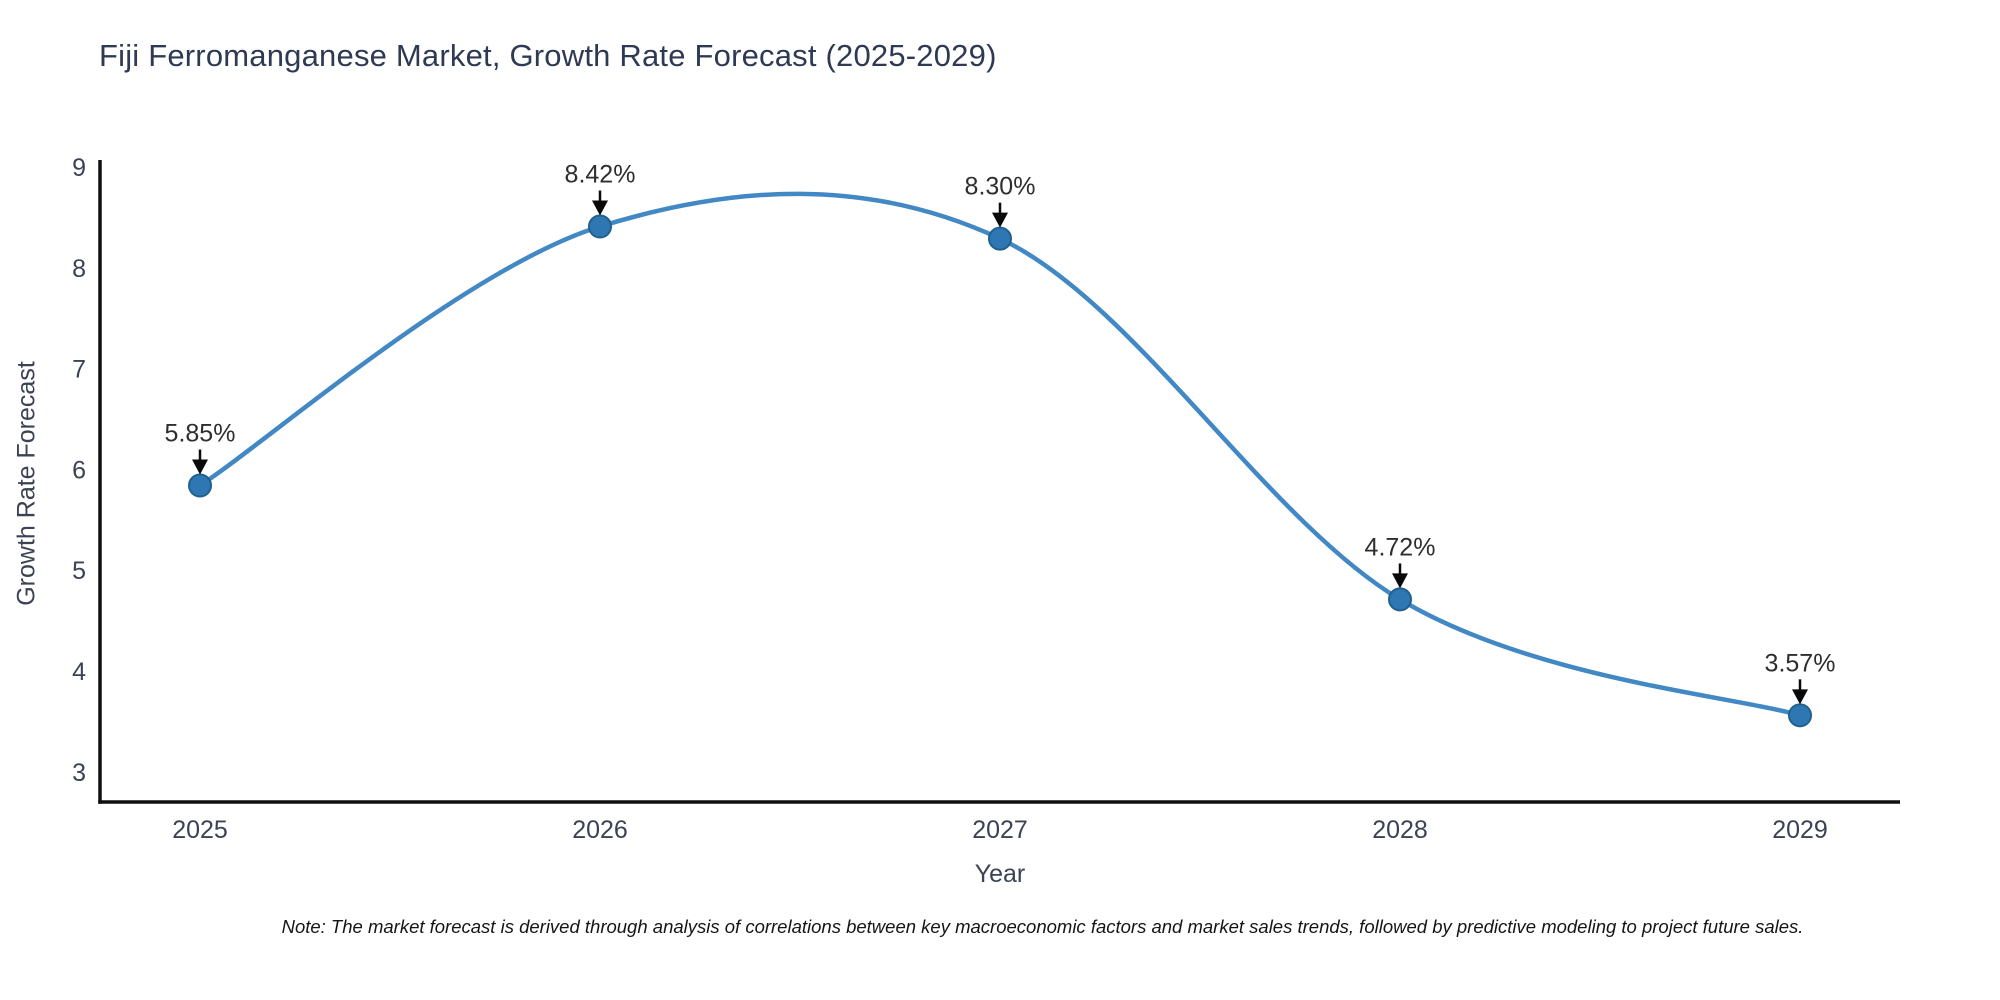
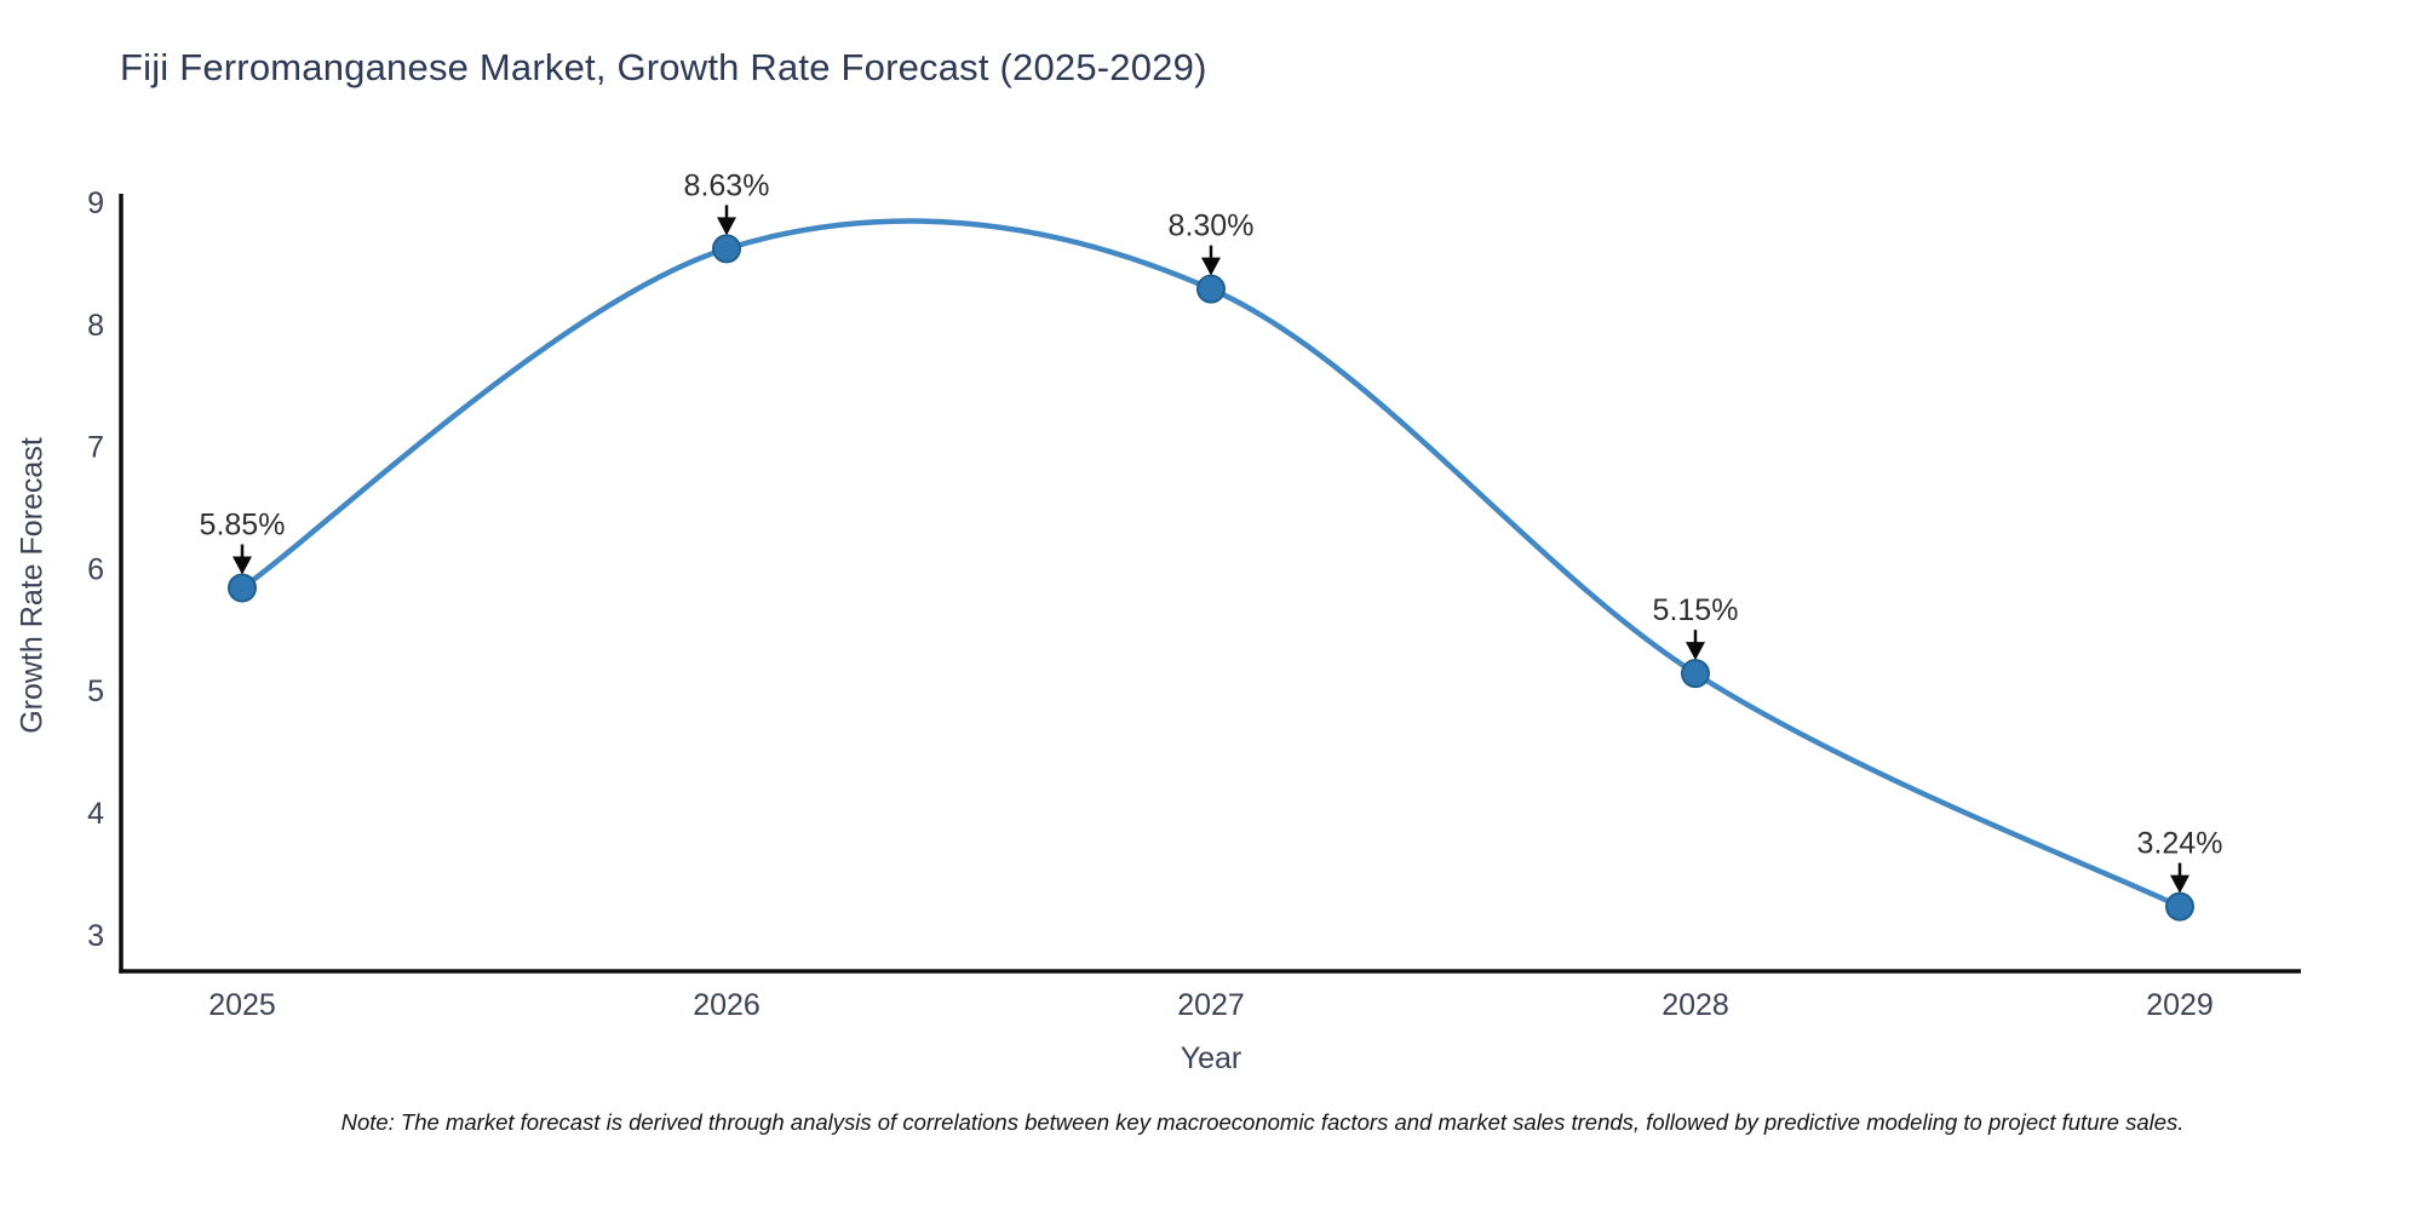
2026: 8.42% -> 8.63%
2028: 4.72% -> 5.15%
2029: 3.57% -> 3.24%
